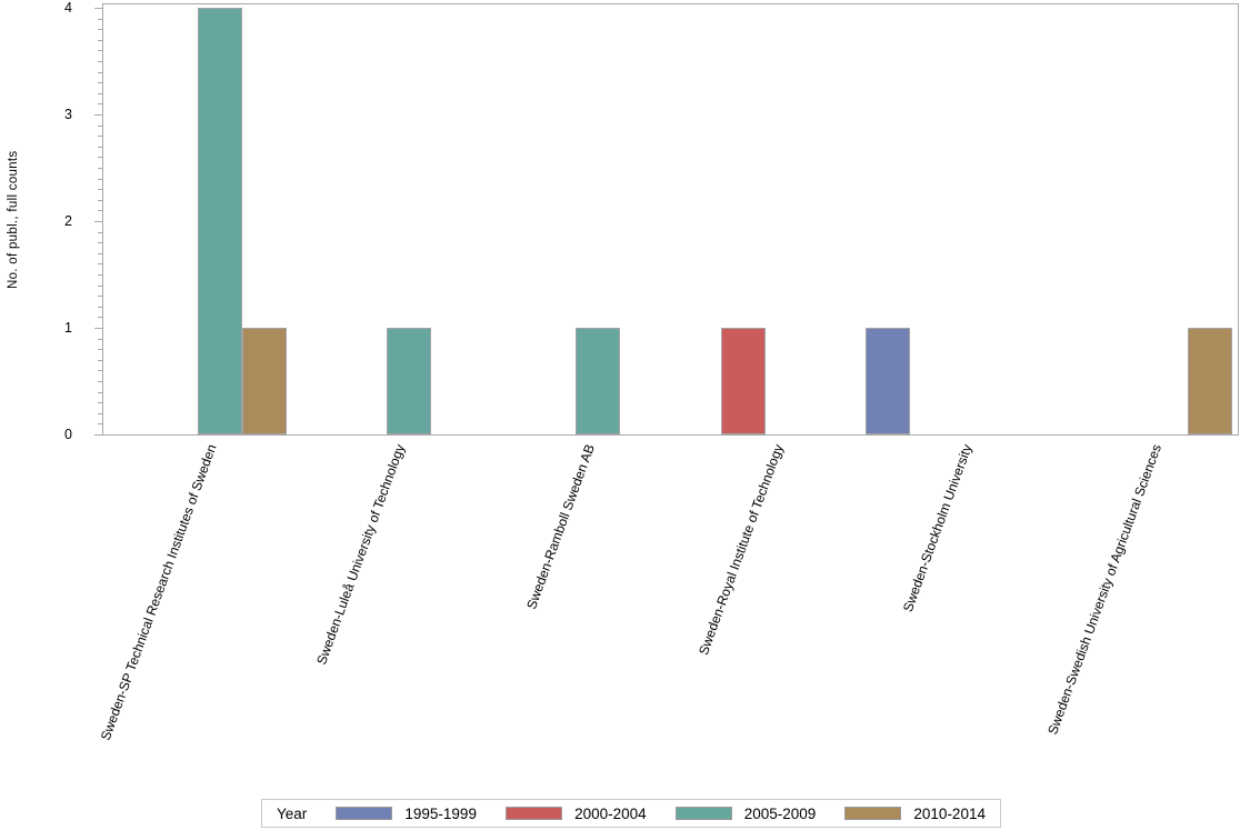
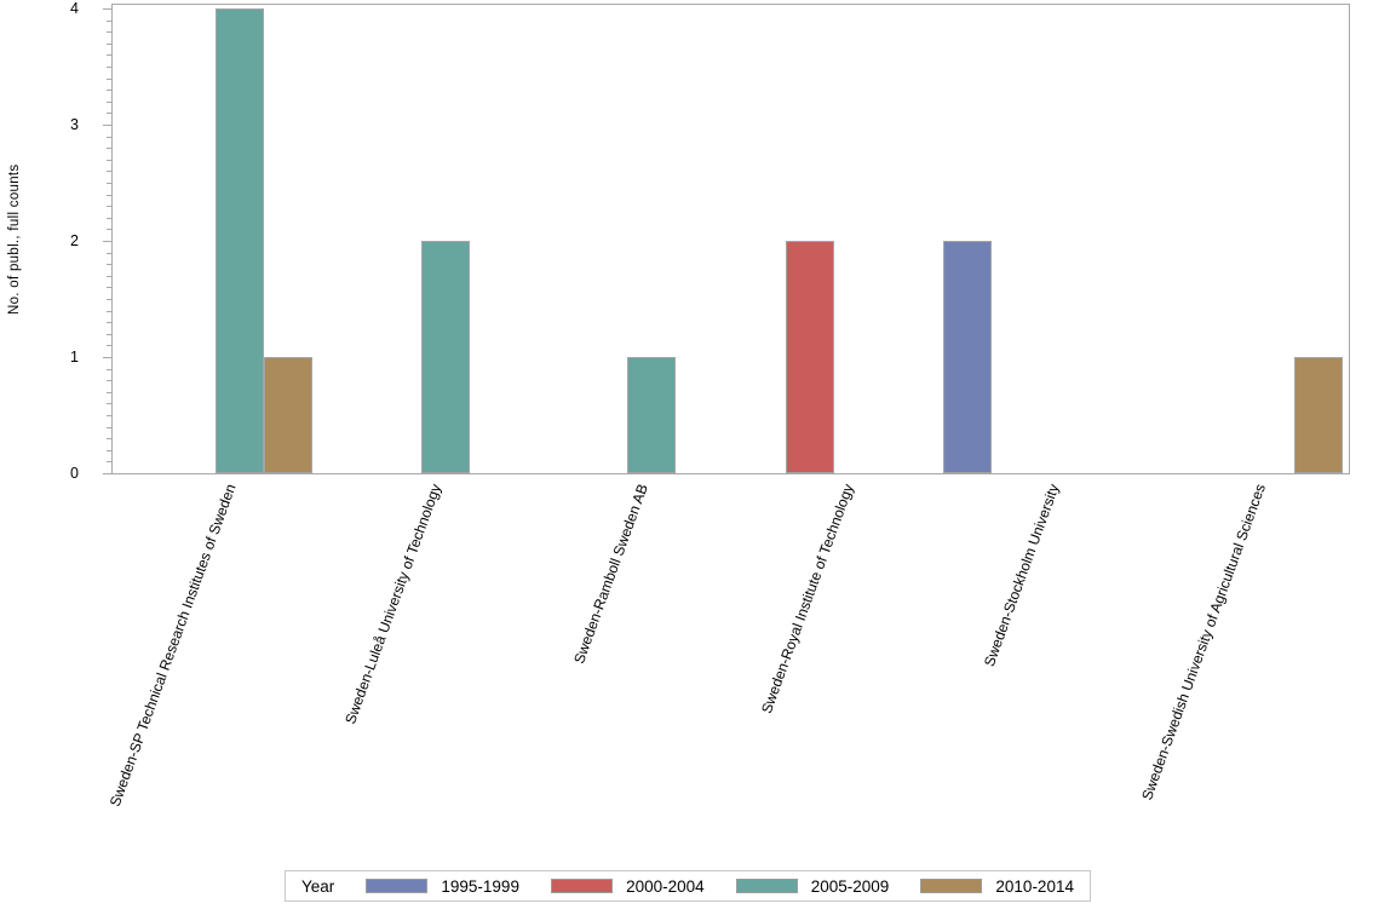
2005-2009/Sweden-Luleå University of Technology: 1 -> 2
2000-2004/Sweden-Royal Institute of Technology: 1 -> 2
1995-1999/Sweden-Stockholm University: 1 -> 2
